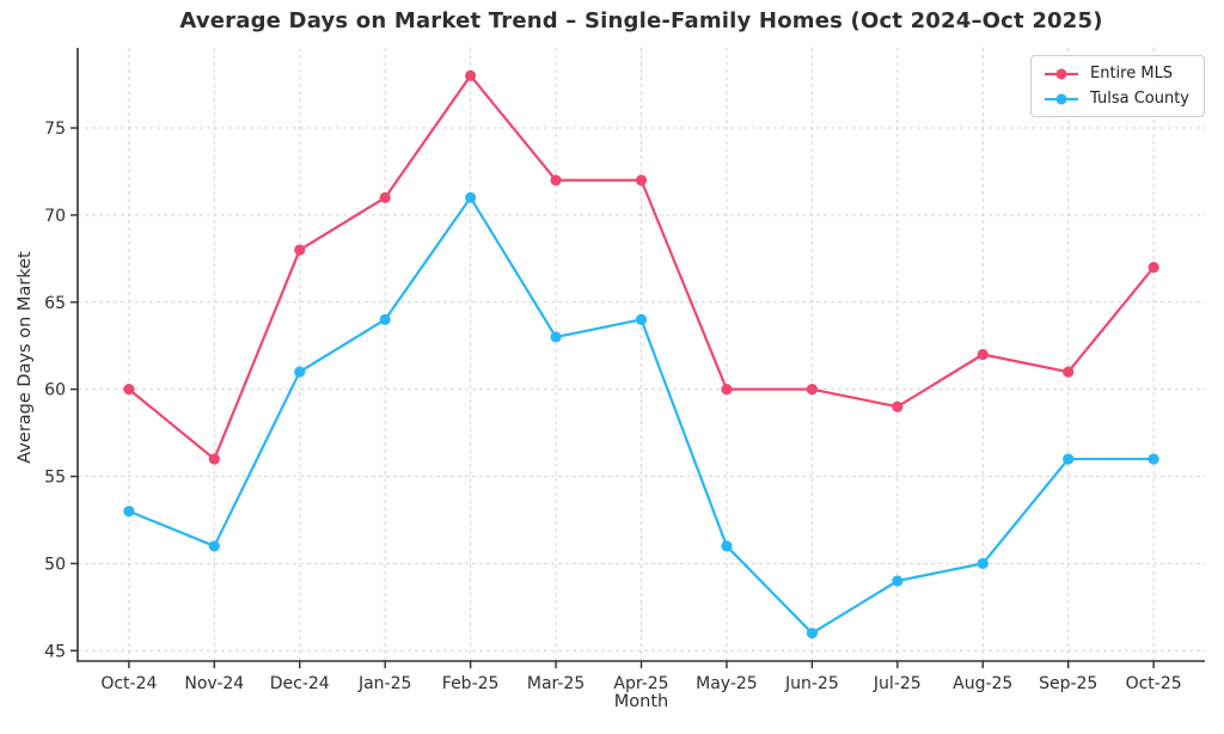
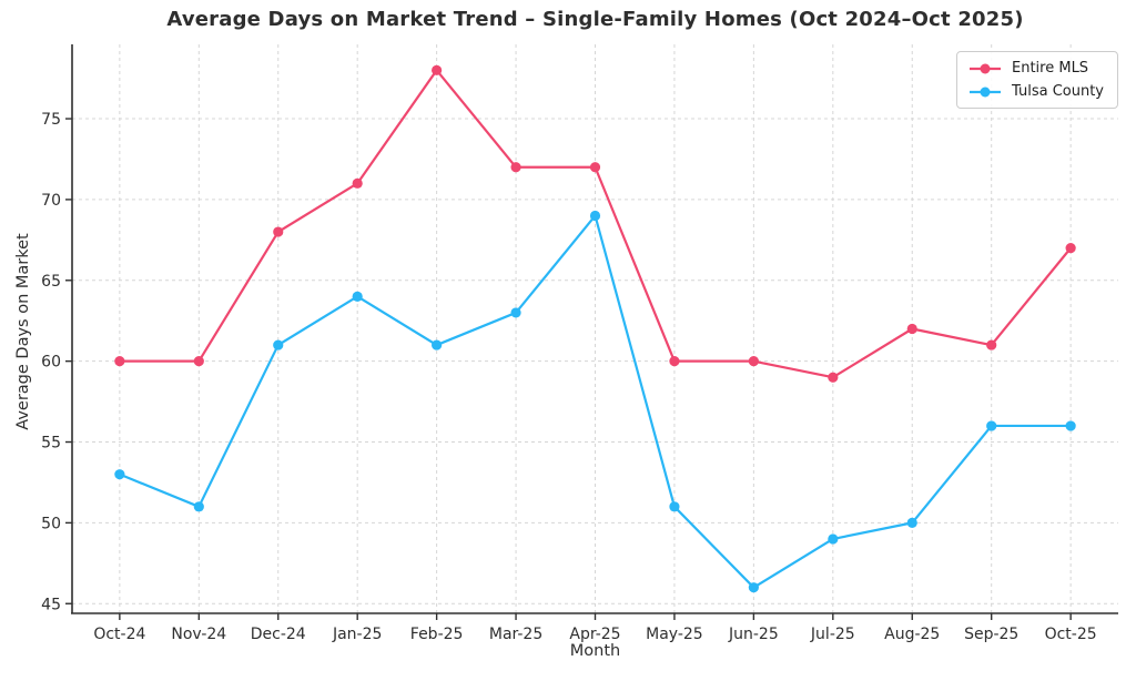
Entire MLS/Nov-24: 56 -> 60
Tulsa County/Feb-25: 71 -> 61
Tulsa County/Apr-25: 64 -> 69
